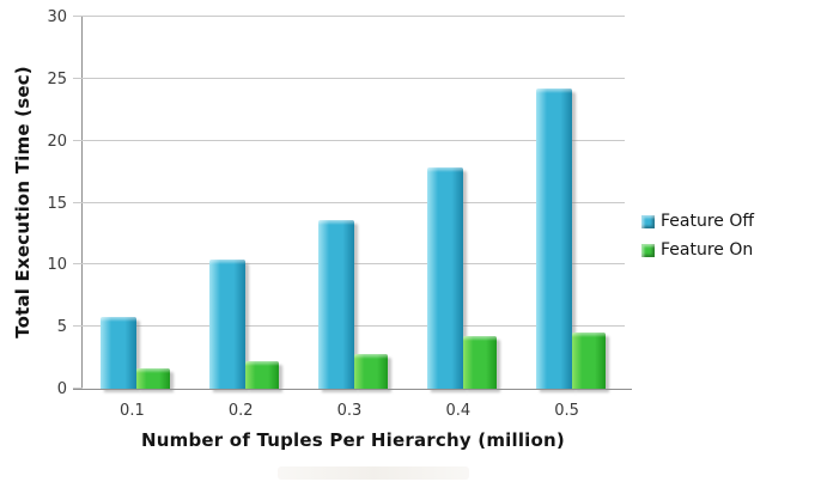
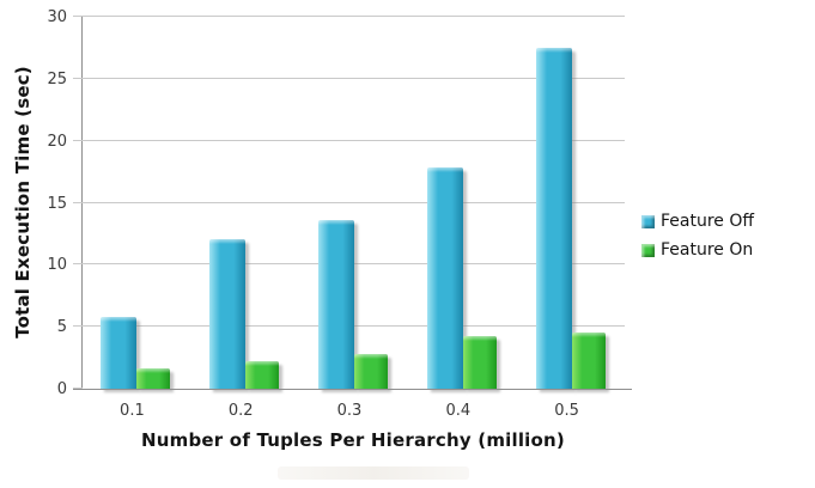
Feature Off/0.2: 10.4 -> 12.1
Feature Off/0.5: 24.2 -> 27.5
